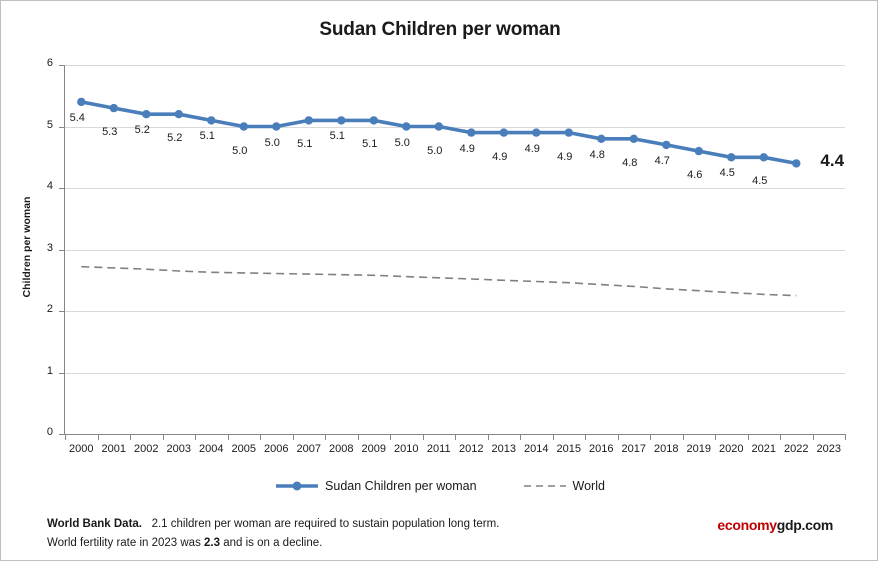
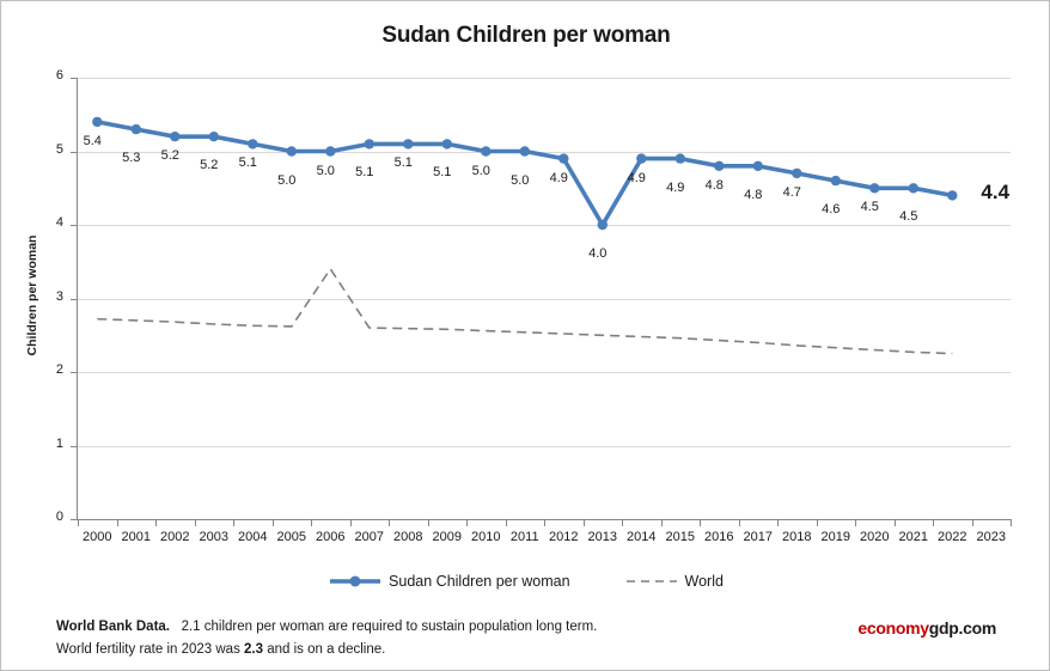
World/2006: 2.6 -> 3.4
Sudan Children per woman/2013: 4.9 -> 4.0
